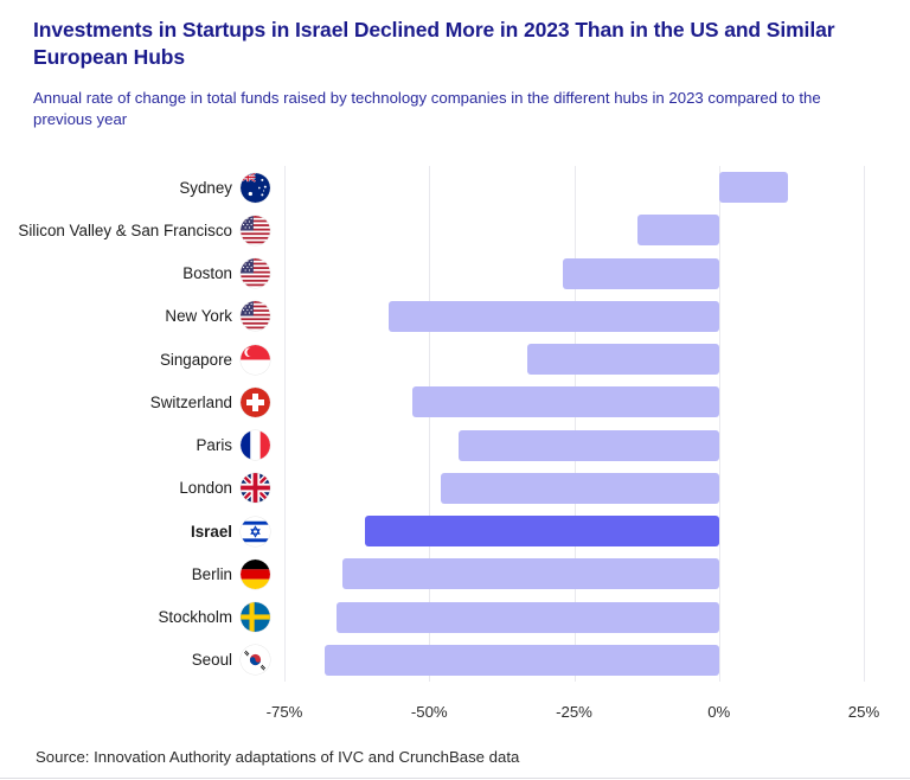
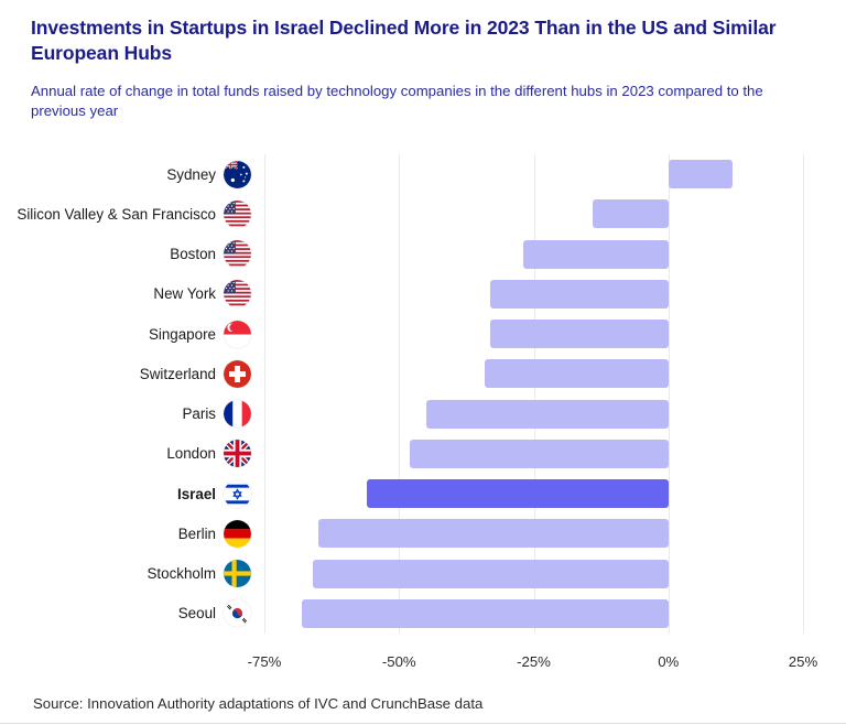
New York: -57% -> -33%
Switzerland: -53% -> -34%
Israel: -61% -> -56%
